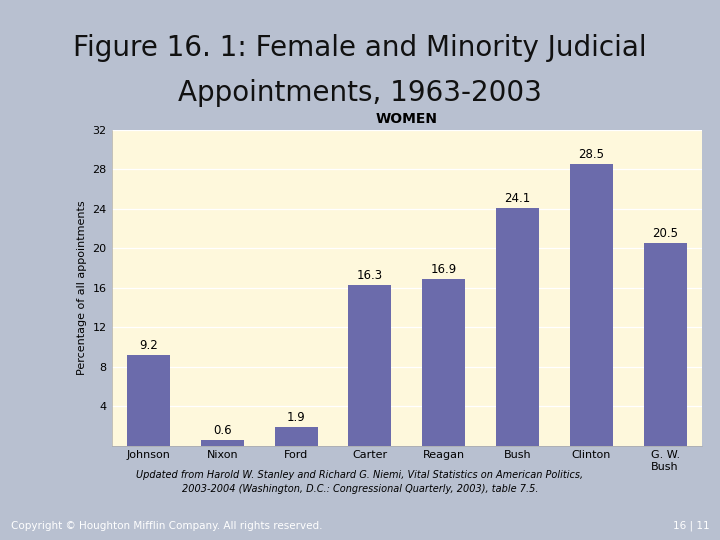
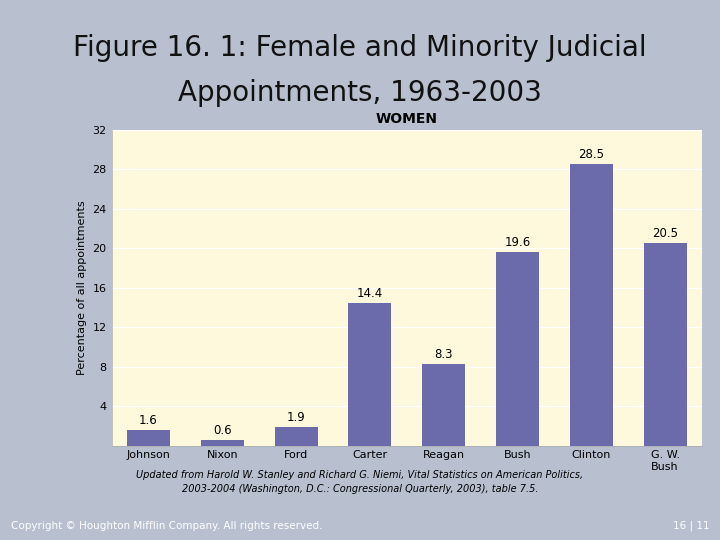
Johnson: 9.2 -> 1.6
Carter: 16.3 -> 14.4
Reagan: 16.9 -> 8.3
Bush: 24.1 -> 19.6
